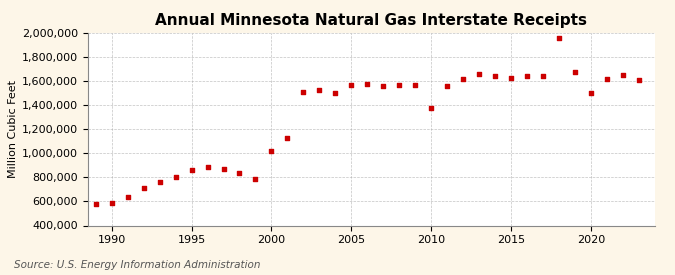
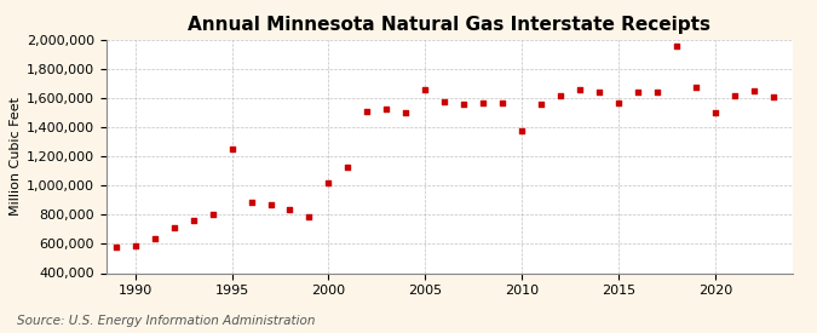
1995: 860,000 -> 1,250,000
2005: 1,570,000 -> 1,660,000
2015: 1,630,000 -> 1,570,000
